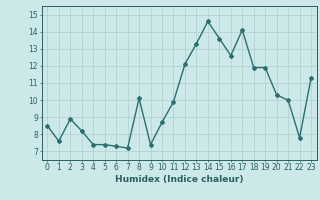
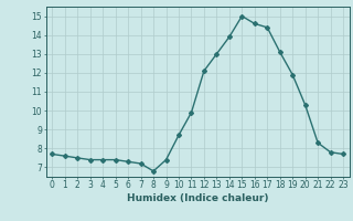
0: 8.5 -> 7.7
2: 8.9 -> 7.5
3: 8.2 -> 7.4
8: 10.1 -> 6.8
13: 13.3 -> 13.0
14: 14.6 -> 13.9
15: 13.6 -> 15.0
16: 12.6 -> 14.6
17: 14.1 -> 14.4
18: 11.9 -> 13.1
21: 10.0 -> 8.3
23: 11.3 -> 7.7
